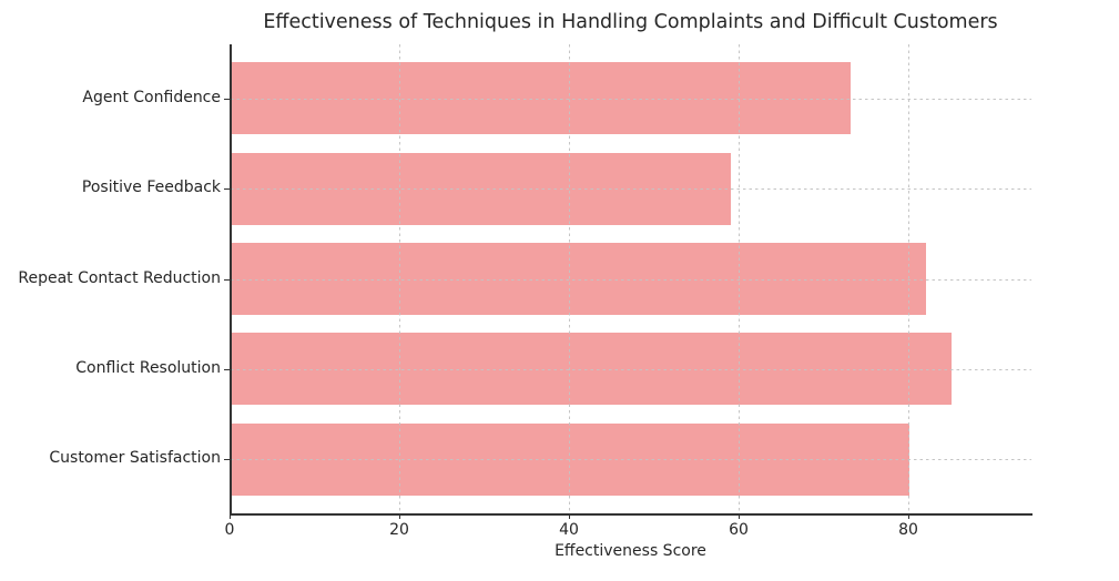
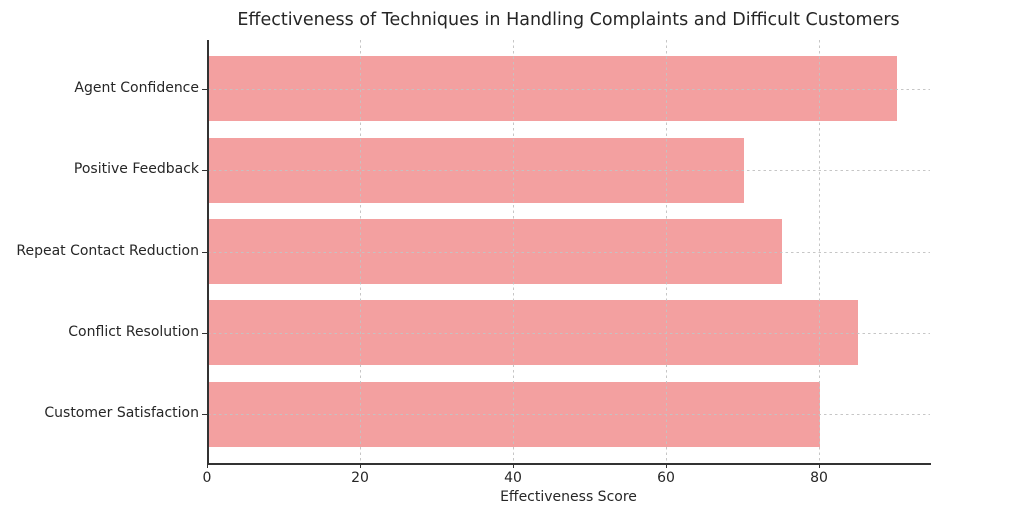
Agent Confidence: 73 -> 90
Positive Feedback: 59 -> 70
Repeat Contact Reduction: 82 -> 75
